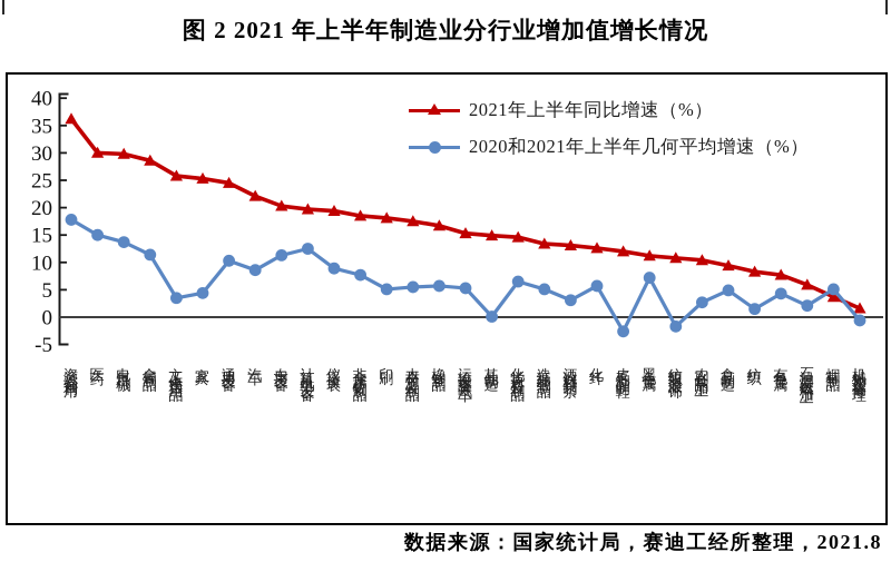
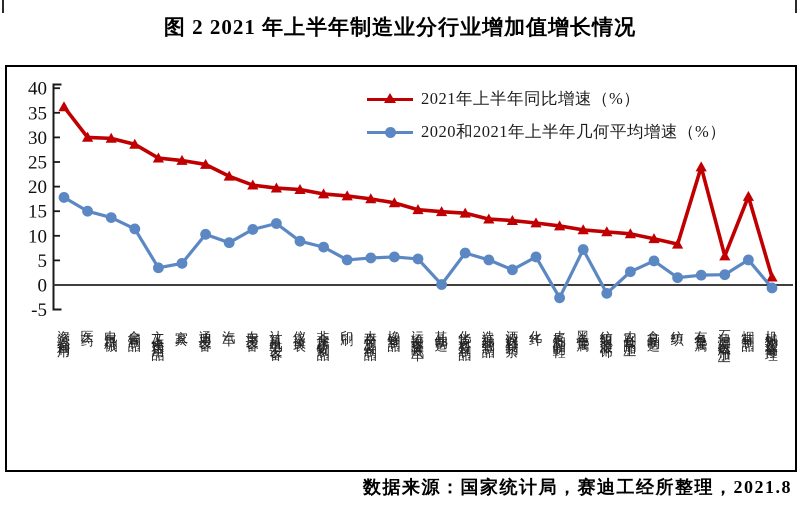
2021年上半年同比增速（%）/有色金属: 8 -> 24
2020和2021年上半年几何平均增速（%）/有色金属: 4 -> 2
2021年上半年同比增速（%）/烟草制品: 4 -> 18
